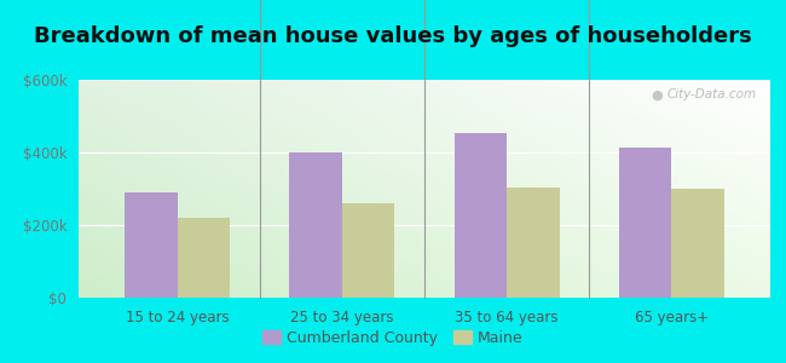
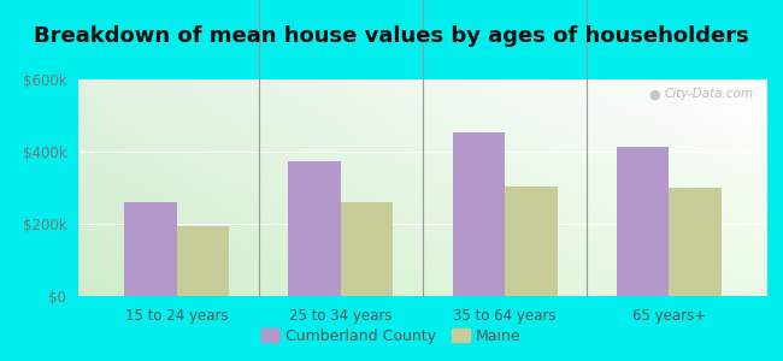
Cumberland County/15 to 24 years: $290k -> $260k
Maine/15 to 24 years: $220k -> $195k
Cumberland County/25 to 34 years: $400k -> $375k
